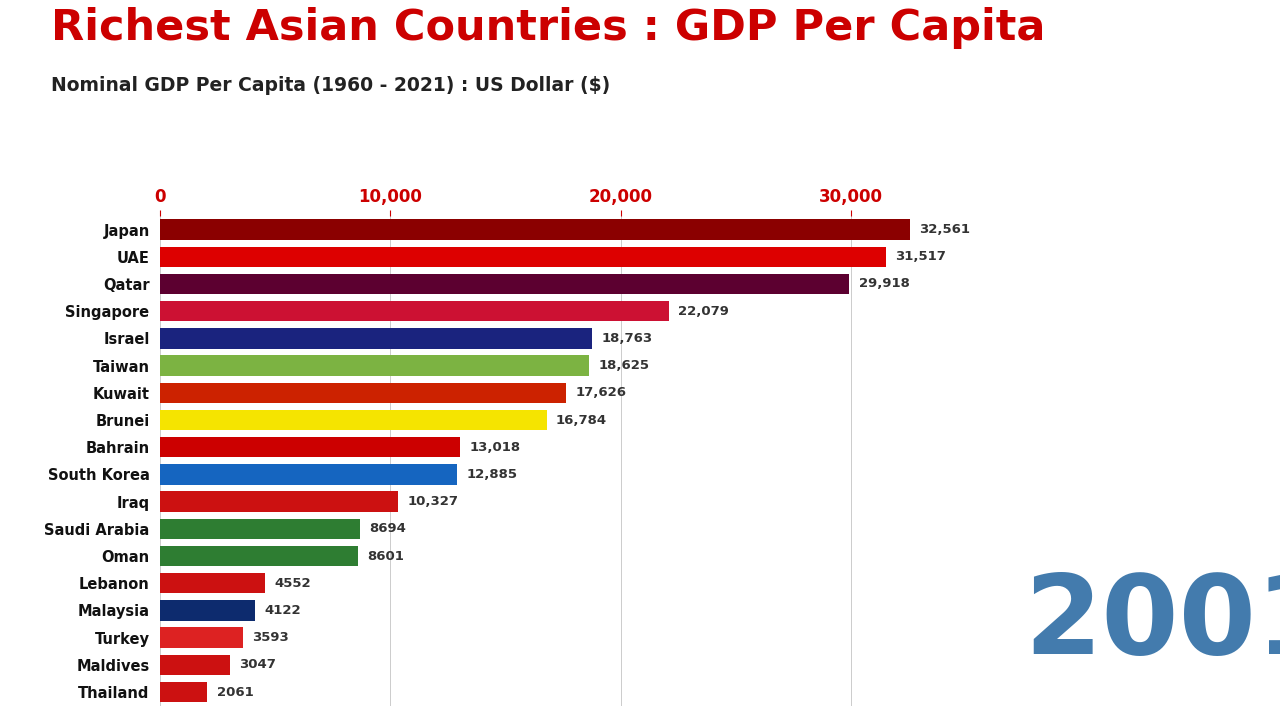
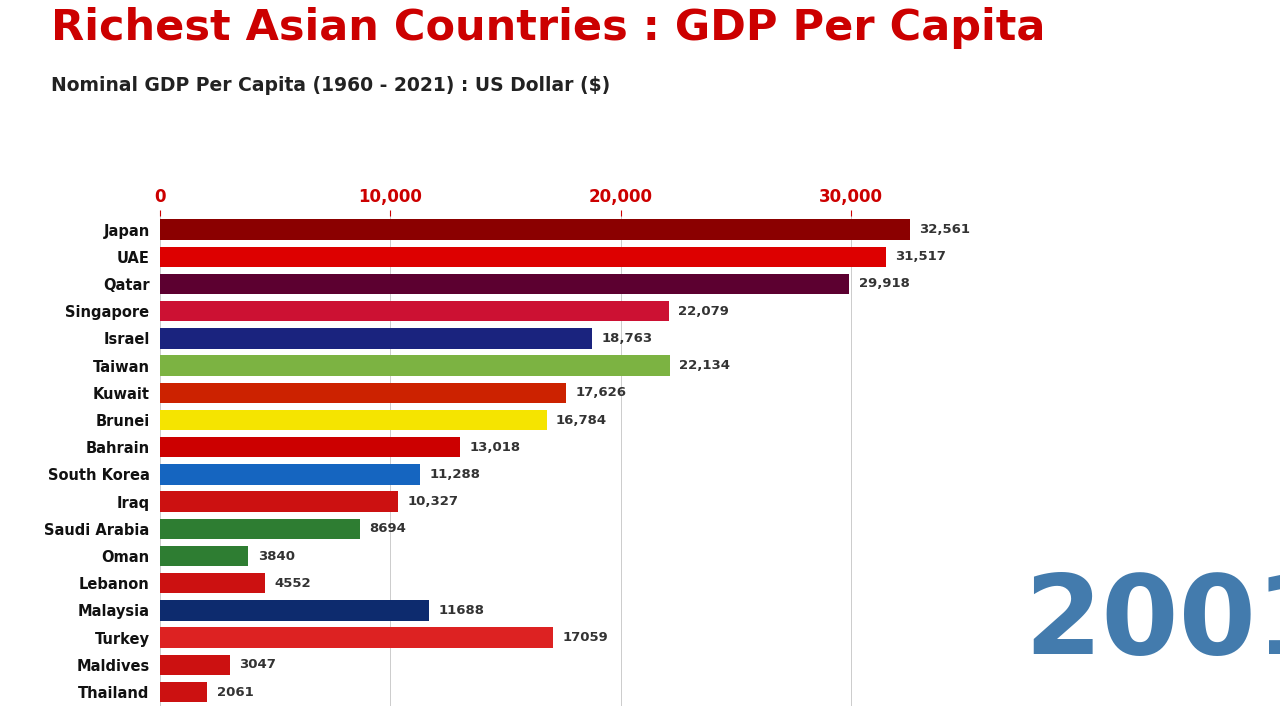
Taiwan: 18,625 -> 22,134
South Korea: 12,885 -> 11,288
Oman: 8601 -> 3840
Malaysia: 4122 -> 11688
Turkey: 3593 -> 17059
